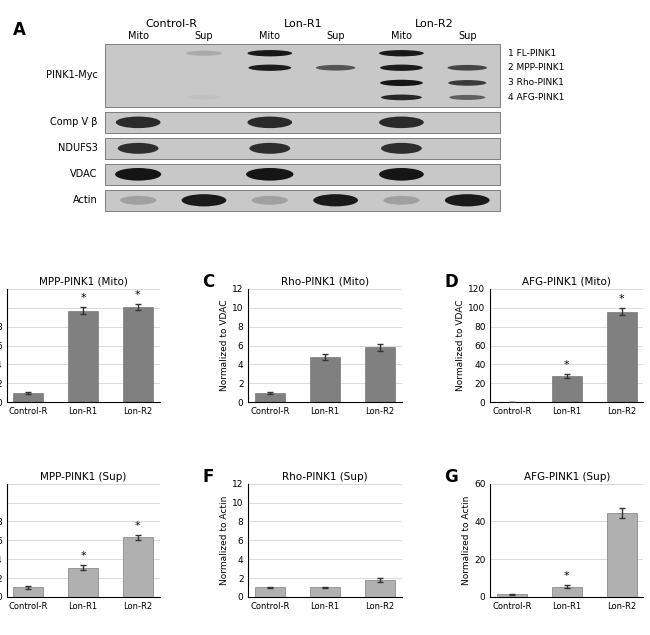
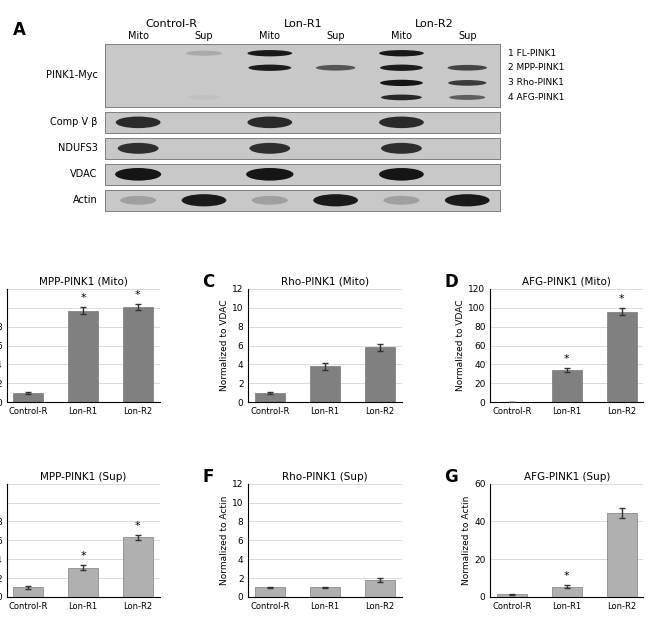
Rho-PINK1 (Mito)/Lon-R1: 4.8 -> 3.8
AFG-PINK1 (Mito)/Lon-R1: 28 -> 34
